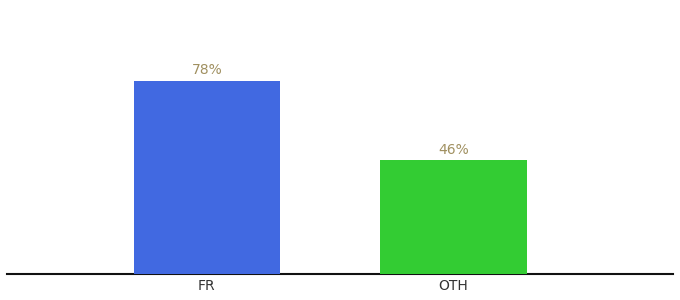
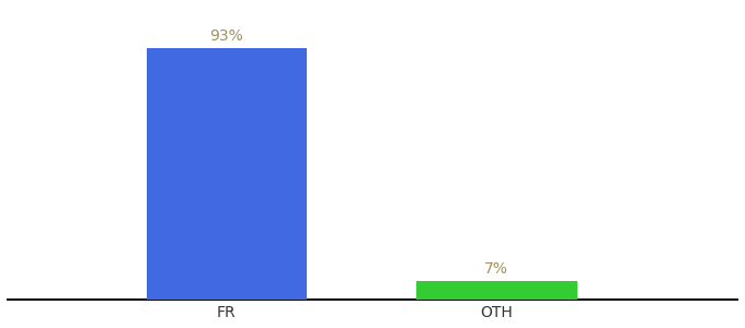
FR: 78% -> 93%
OTH: 46% -> 7%
